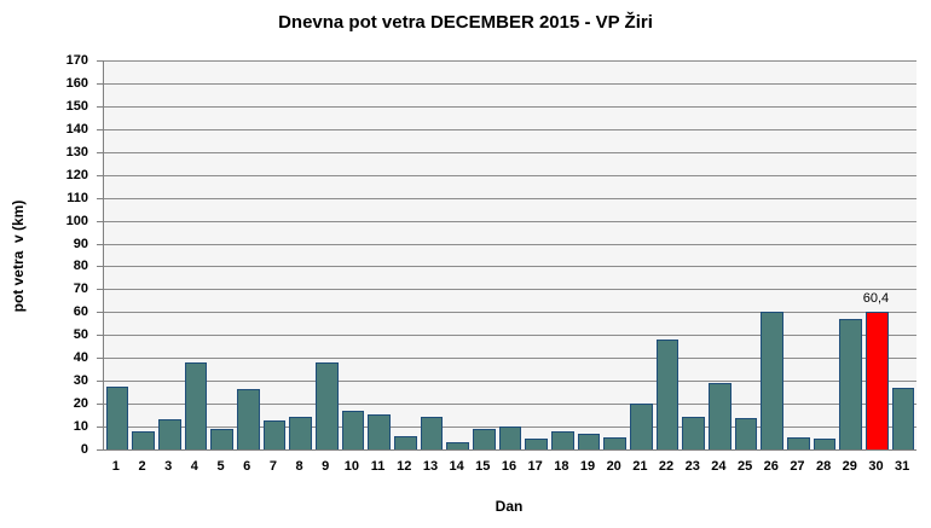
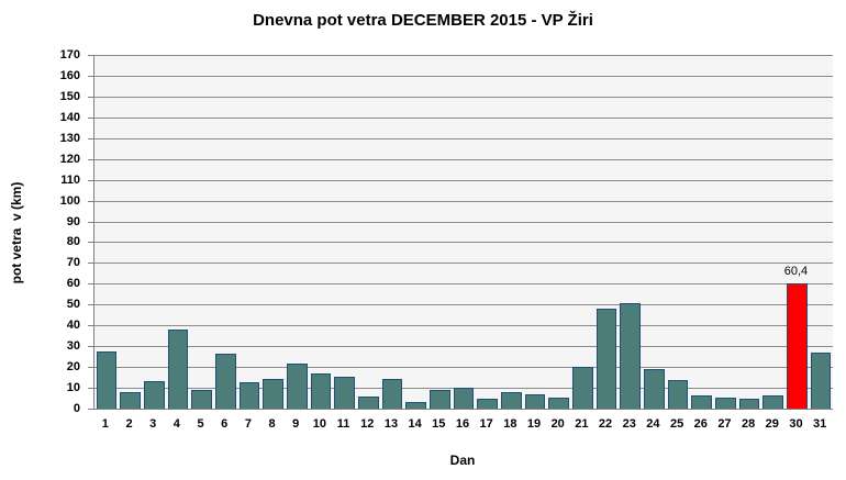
9: 38 -> 22
23: 14 -> 50
24: 29 -> 19
26: 60 -> 6
29: 57 -> 6
